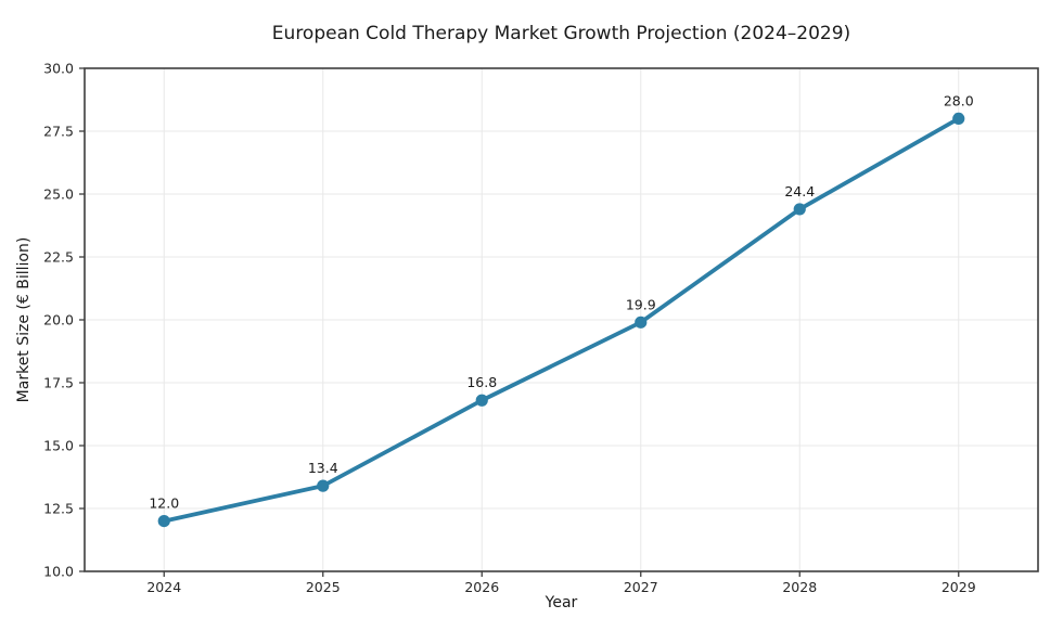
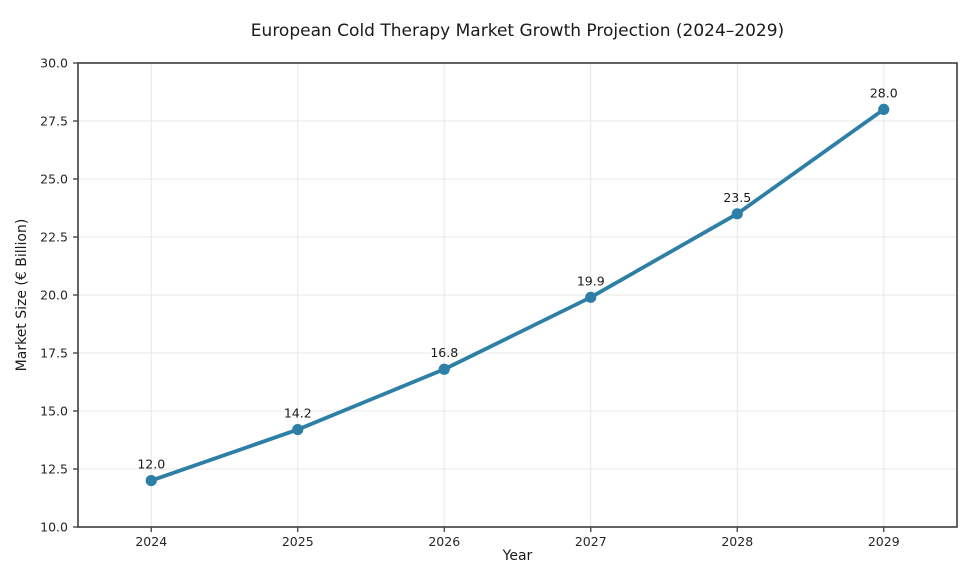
2025: 13.4 -> 14.2
2028: 24.4 -> 23.5
